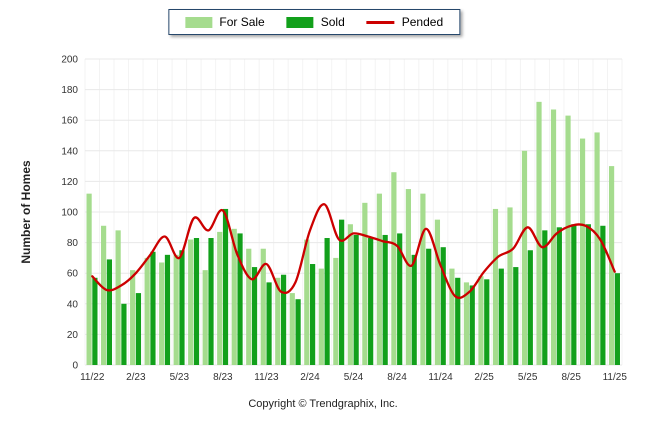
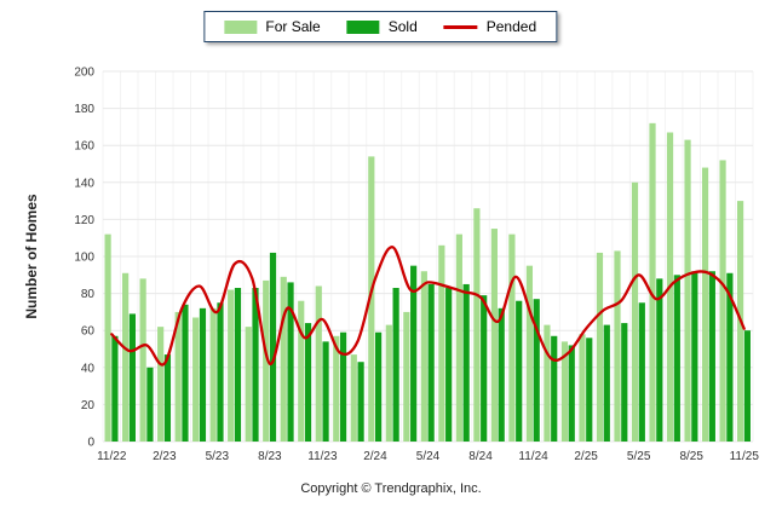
Pended/2/23: 60 -> 42
Pended/8/23: 101 -> 42
For Sale/11/23: 76 -> 84
For Sale/2/24: 82 -> 154
Sold/2/24: 66 -> 59
Sold/8/24: 86 -> 79
